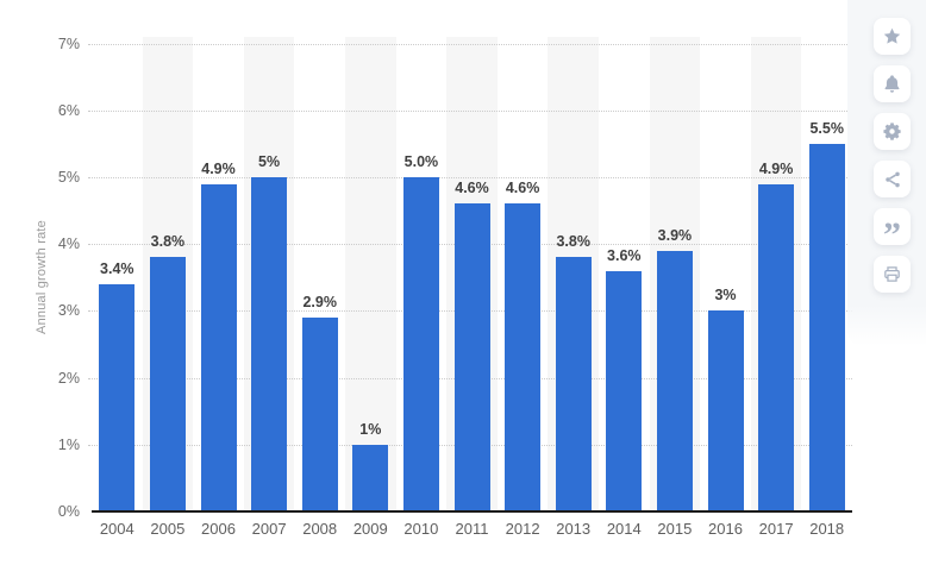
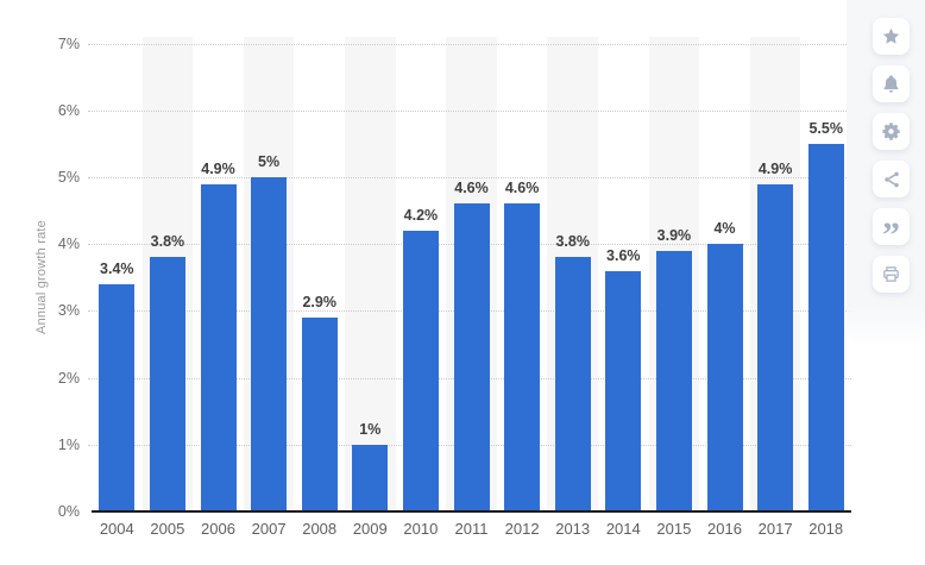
2010: 5.0% -> 4.2%
2016: 3% -> 4%
